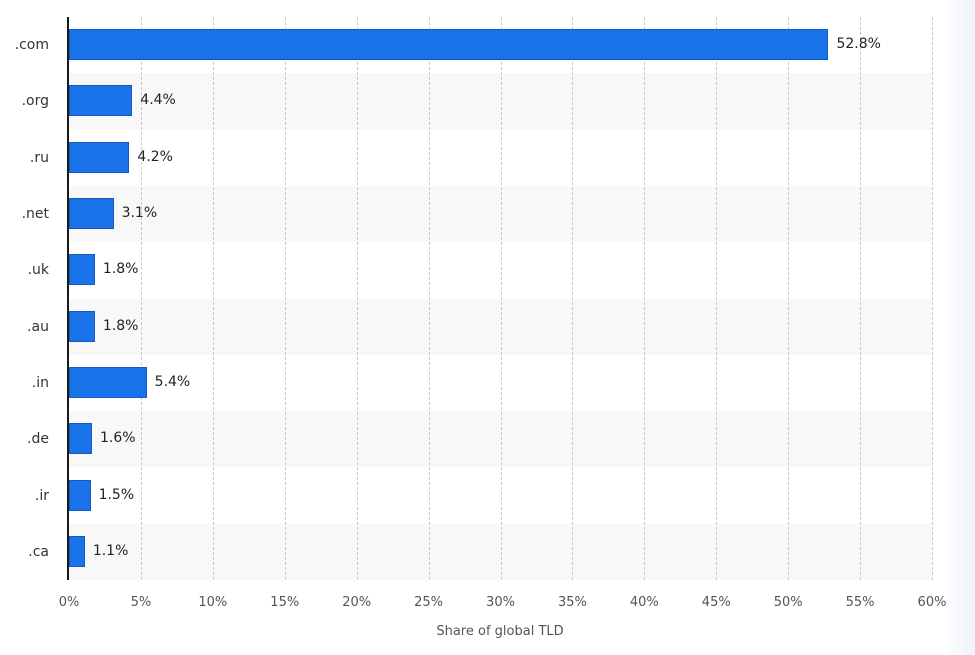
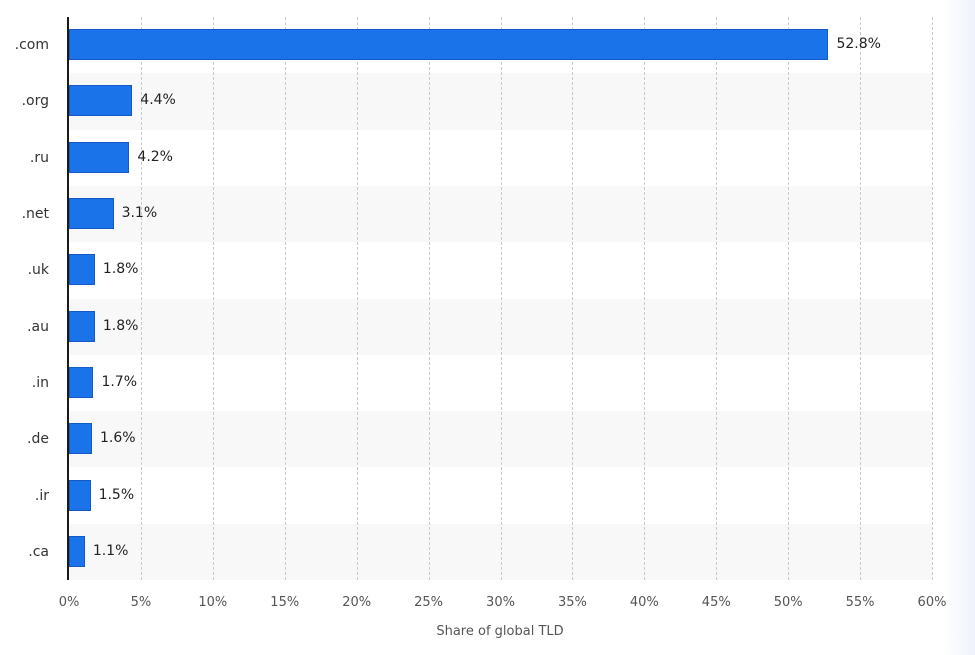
.in: 5.4% -> 1.7%
